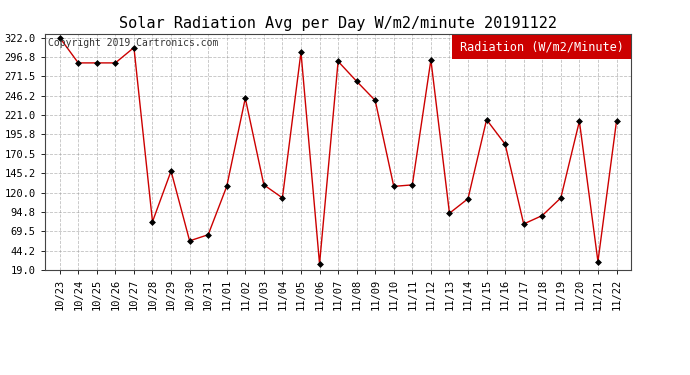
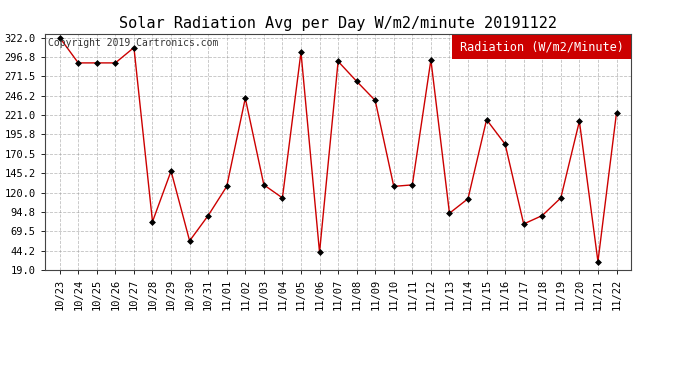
10/31: 65 -> 90
11/06: 27 -> 42
11/22: 213 -> 224
